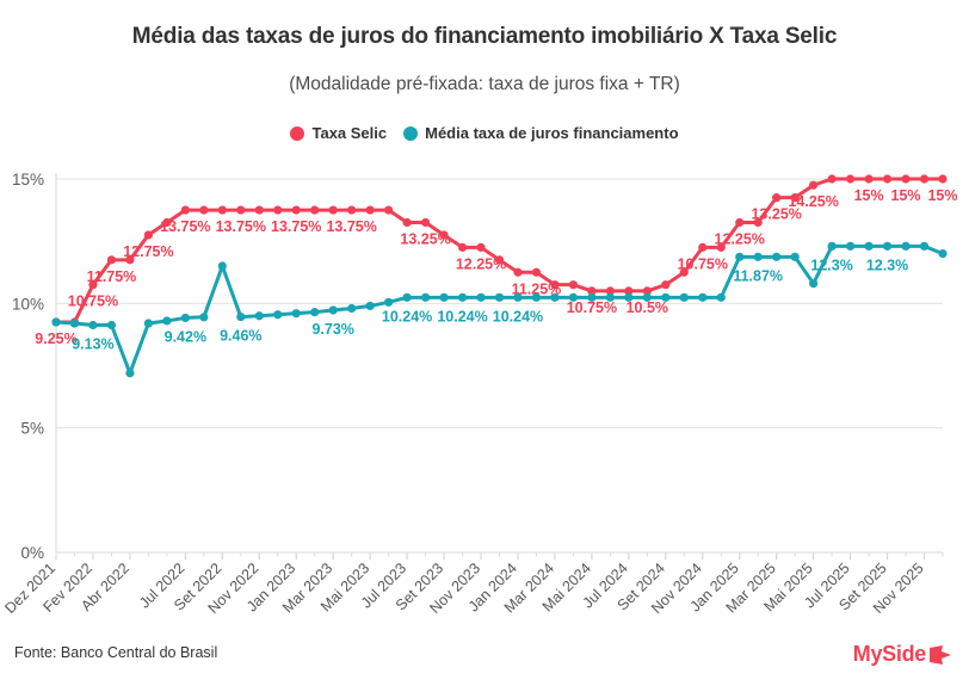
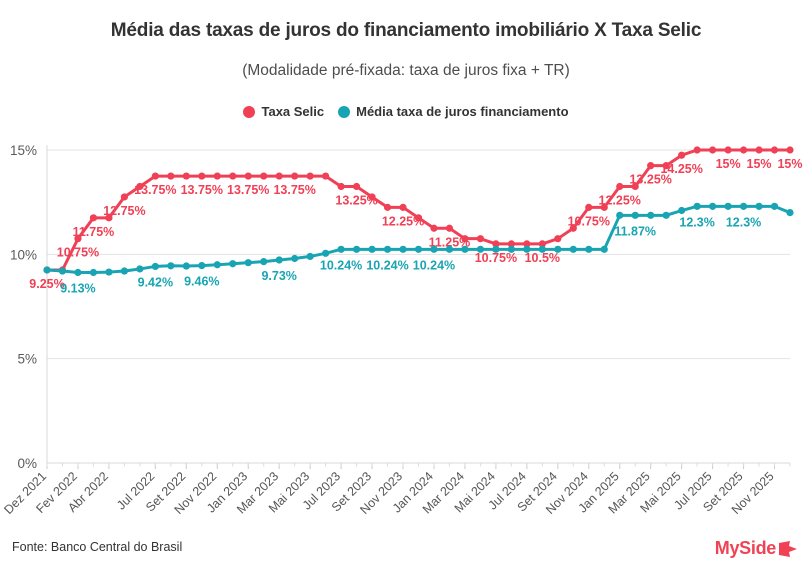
Média taxa de juros financiamento/Abr 2022: 7.2% -> 9.2%
Média taxa de juros financiamento/Set 2022: 11.5% -> 9.4%
Média taxa de juros financiamento/Mai 2025: 10.8% -> 12.1%
